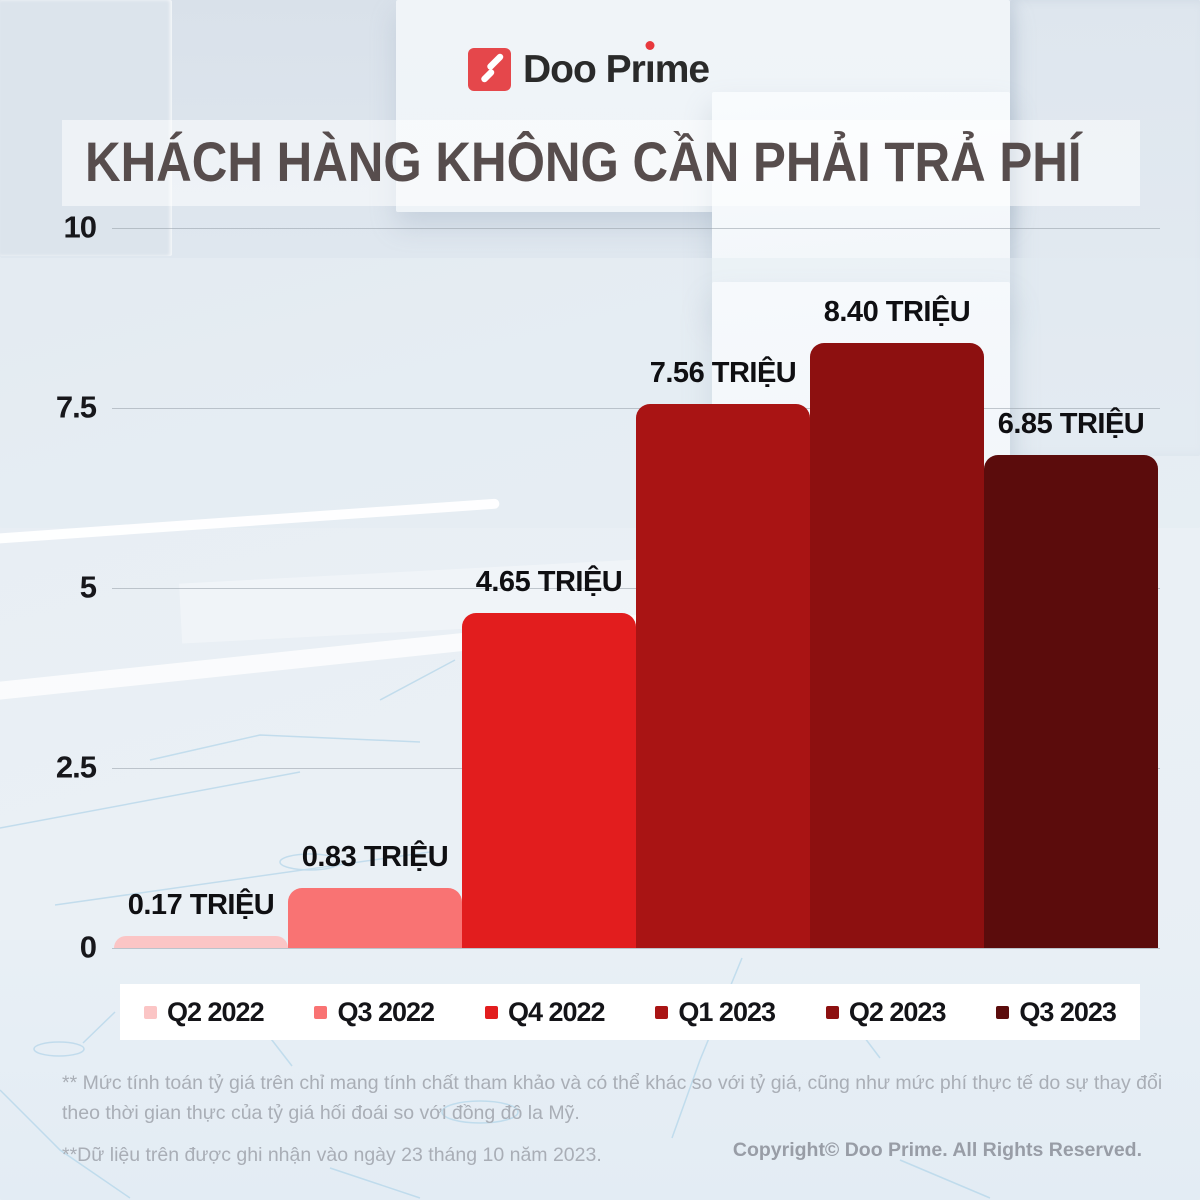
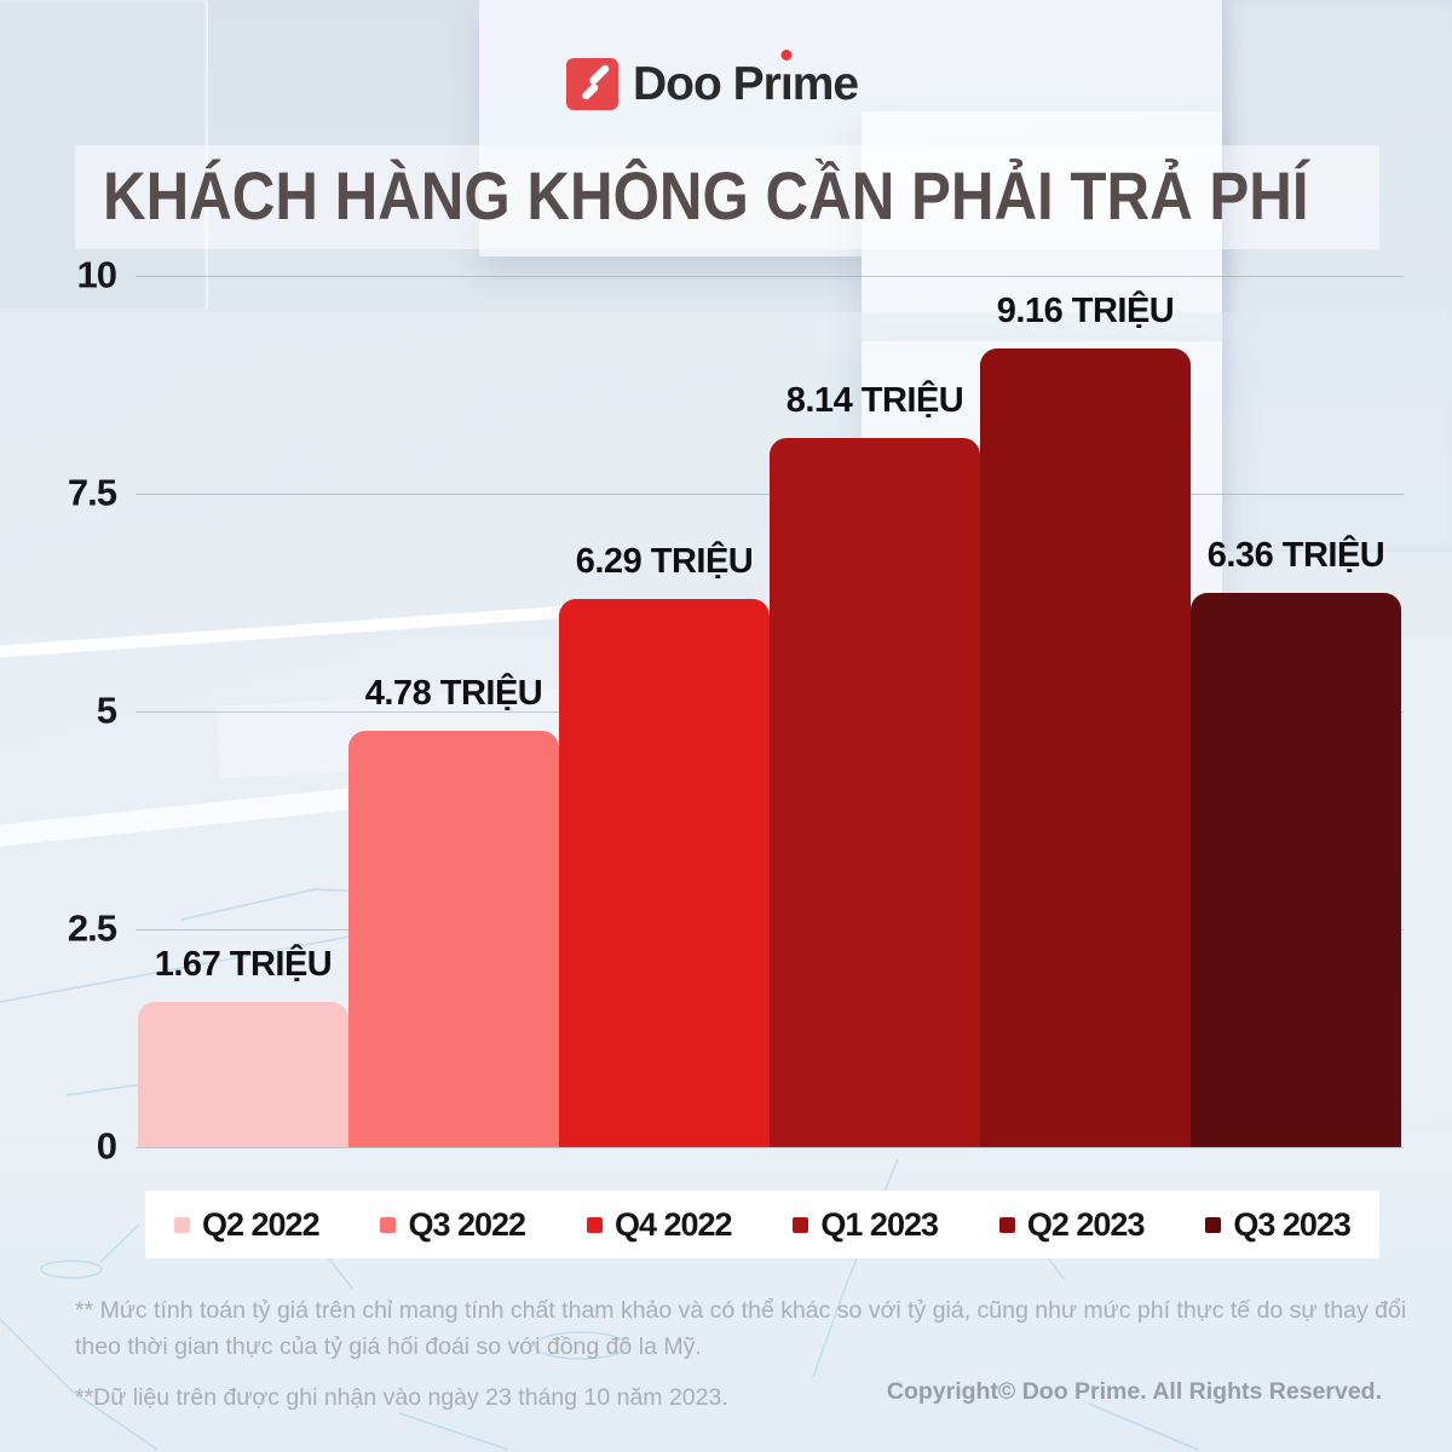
Q2 2022: 0.17 -> 1.67
Q3 2022: 0.83 -> 4.78
Q4 2022: 4.65 -> 6.29
Q1 2023: 7.56 -> 8.14
Q2 2023: 8.40 -> 9.16
Q3 2023: 6.85 -> 6.36
